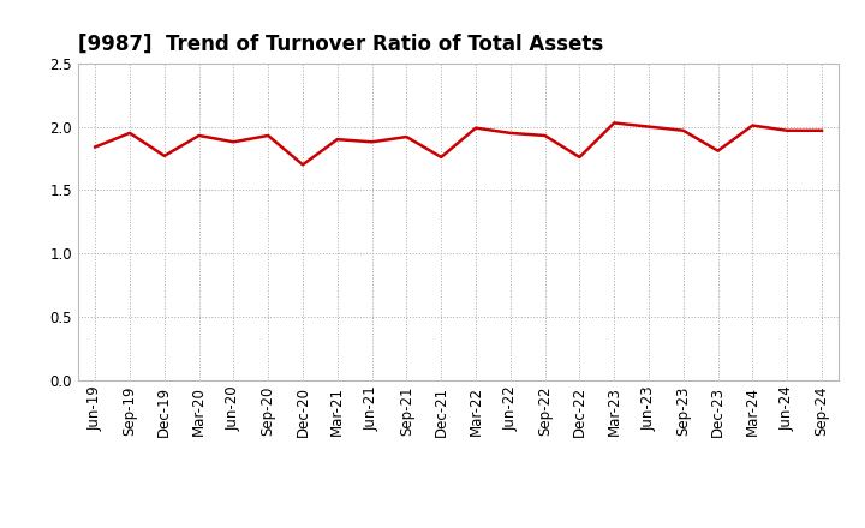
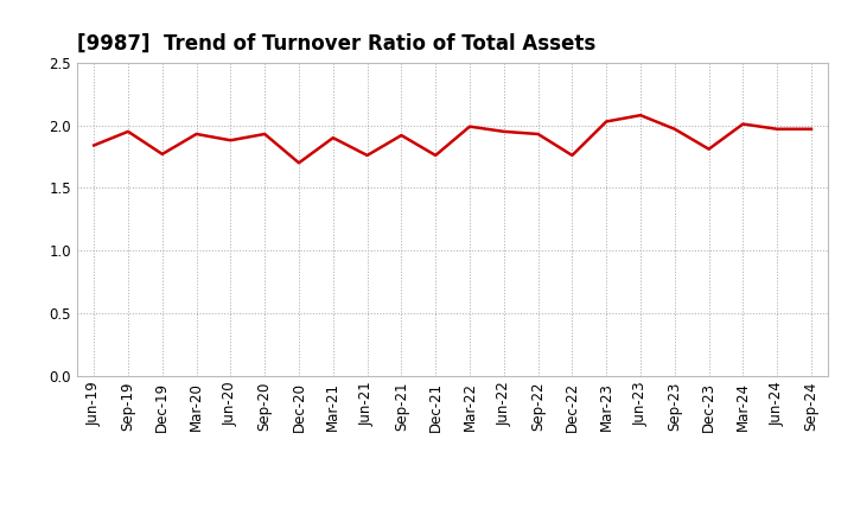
Jun-21: 1.88 -> 1.76
Jun-23: 2.00 -> 2.08
